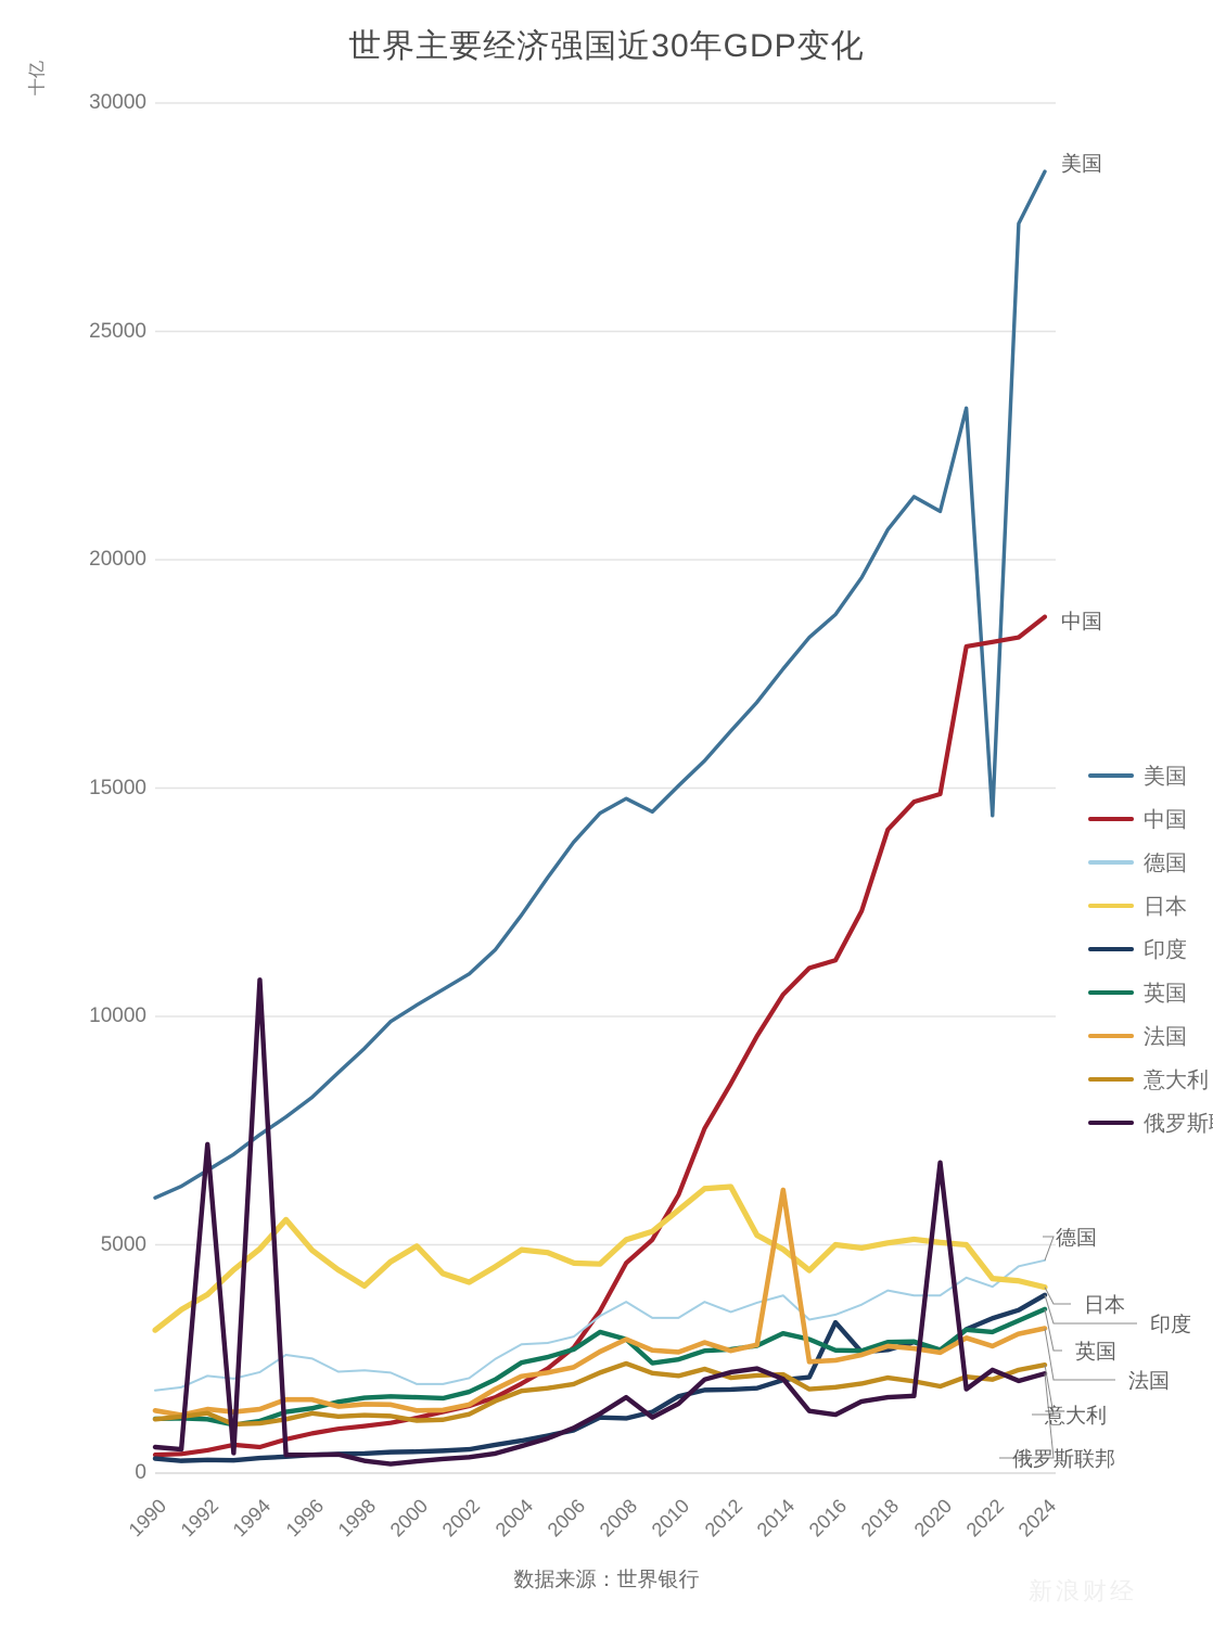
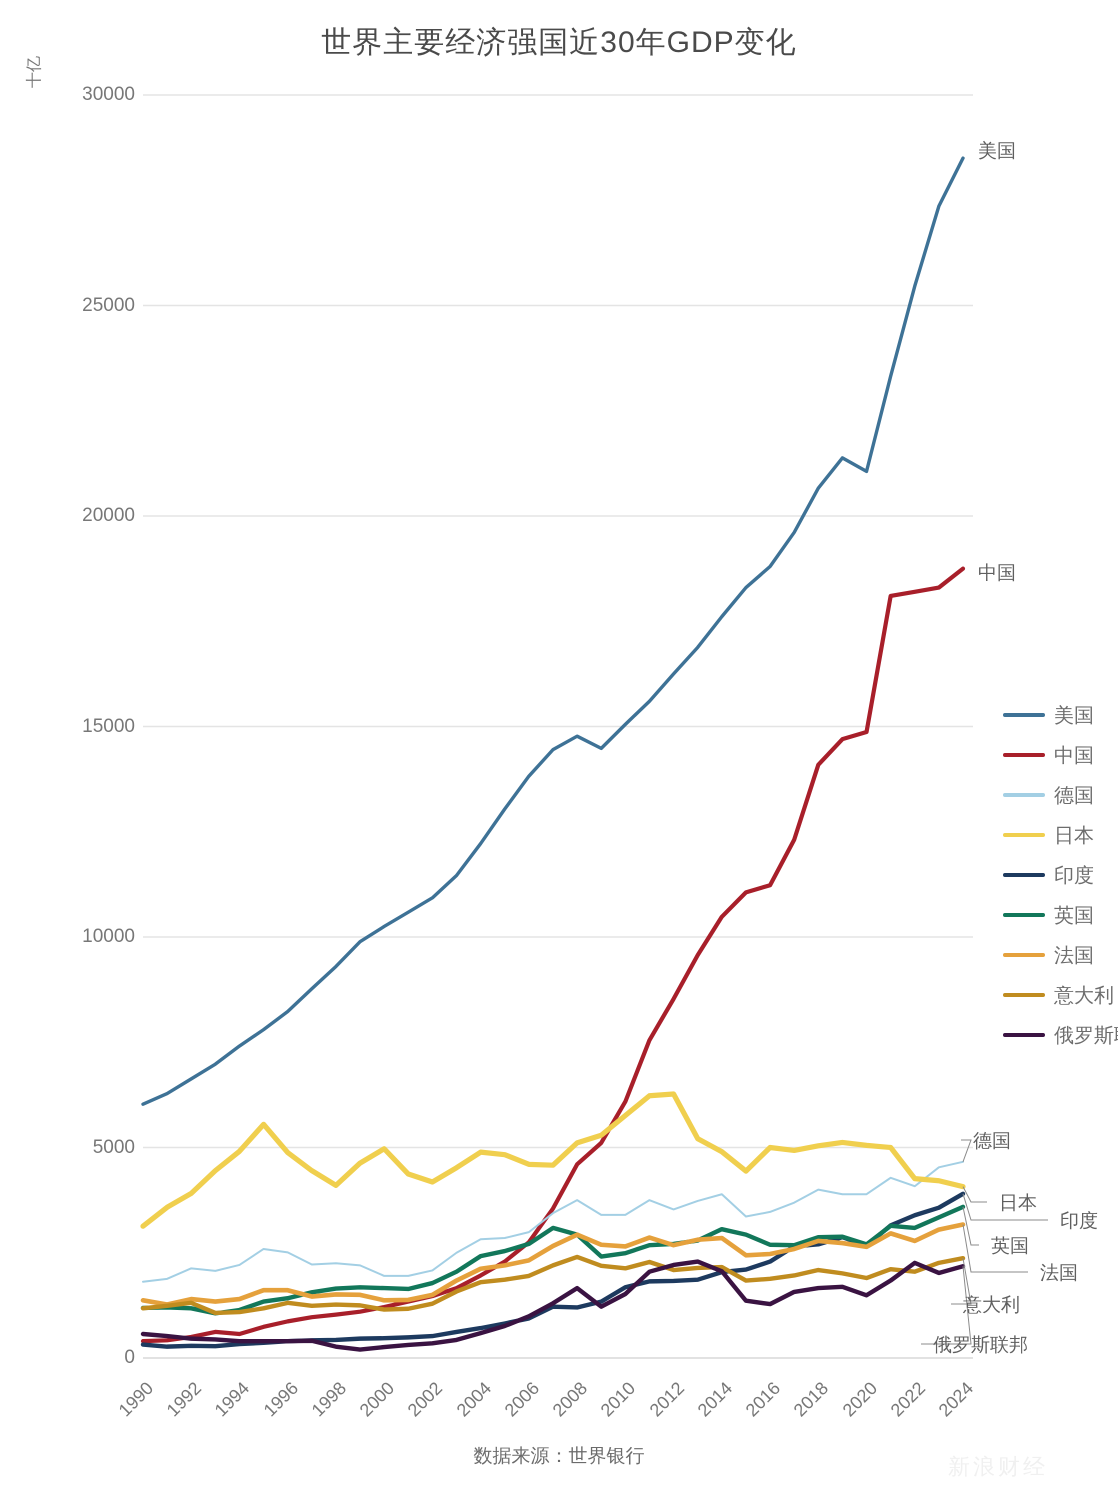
俄罗斯联邦/1992: 7200 -> 500
俄罗斯联邦/1994: 10800 -> 400
法国/2014: 6200 -> 2800
印度/2016: 3300 -> 2300
俄罗斯联邦/2020: 6800 -> 1500
美国/2022: 14400 -> 25500
